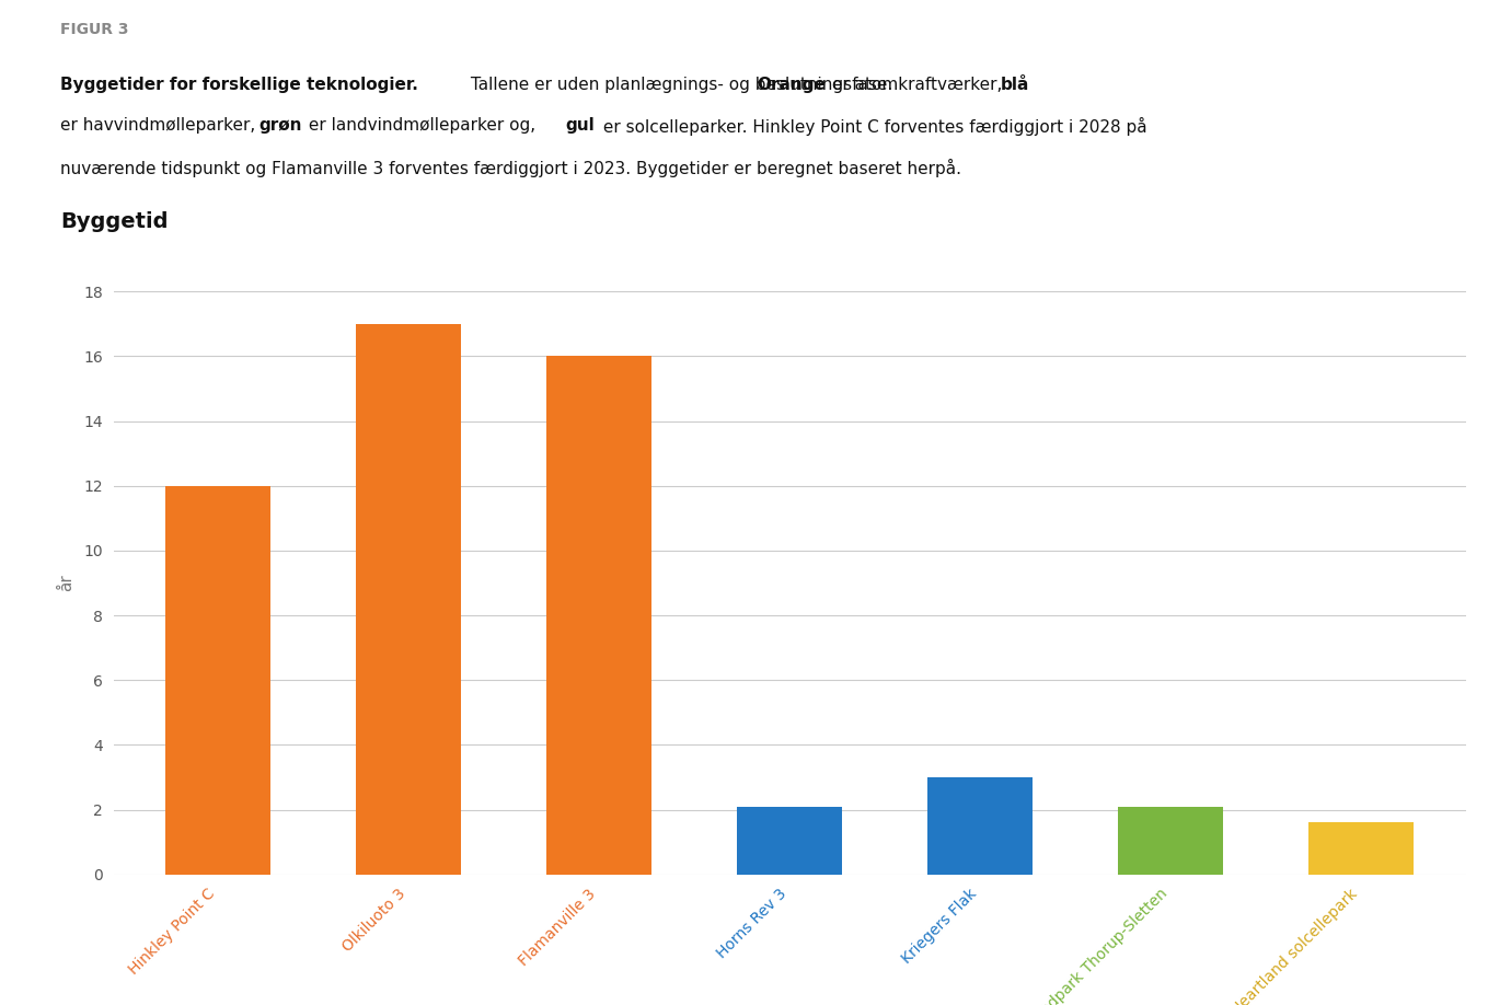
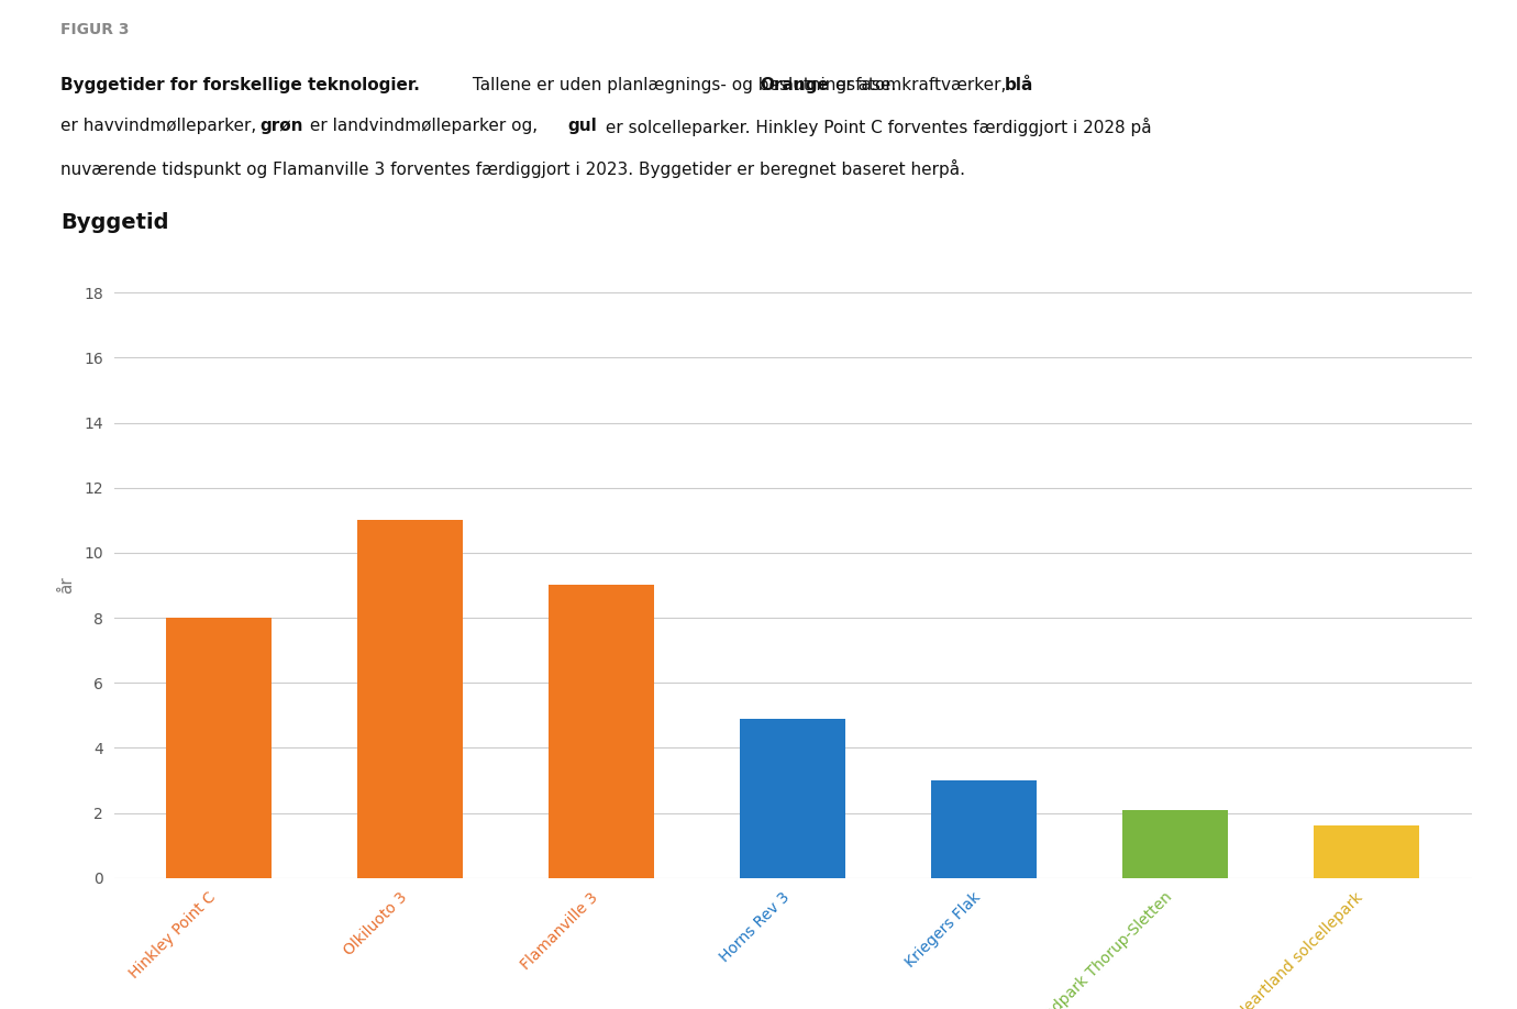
Hinkley Point C: 12.0 -> 8.0
Olkiluoto 3: 17.0 -> 11.0
Flamanville 3: 16.0 -> 9.0
Horns Rev 3: 2.1 -> 4.9
